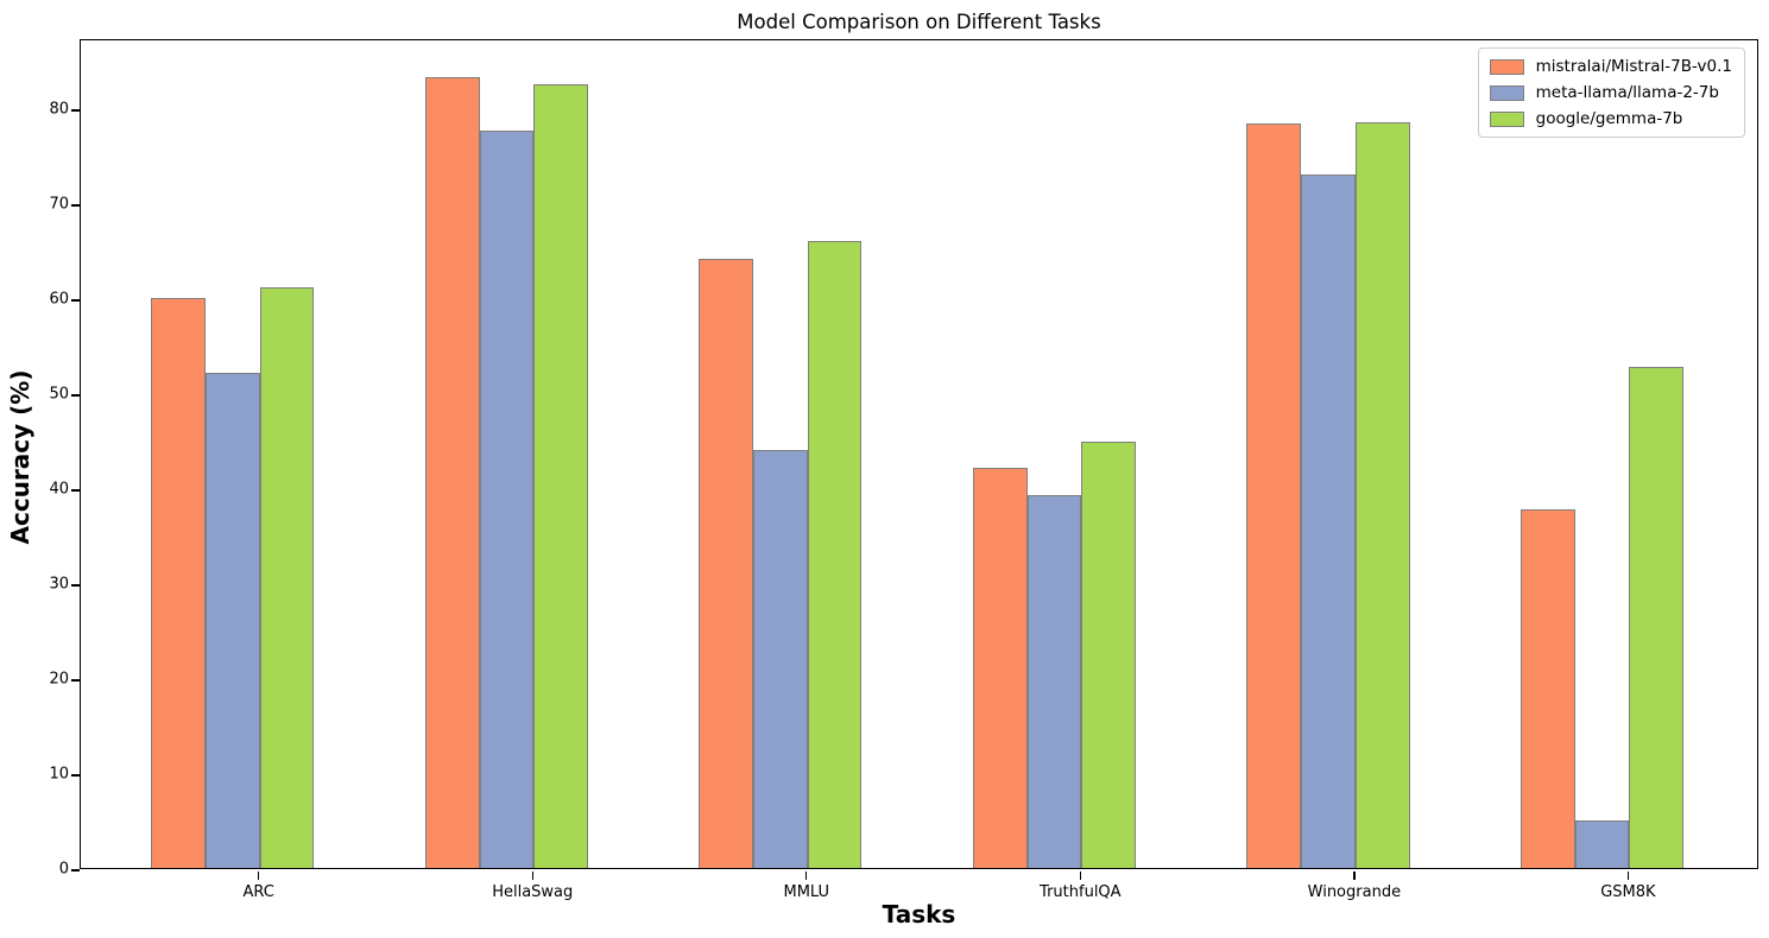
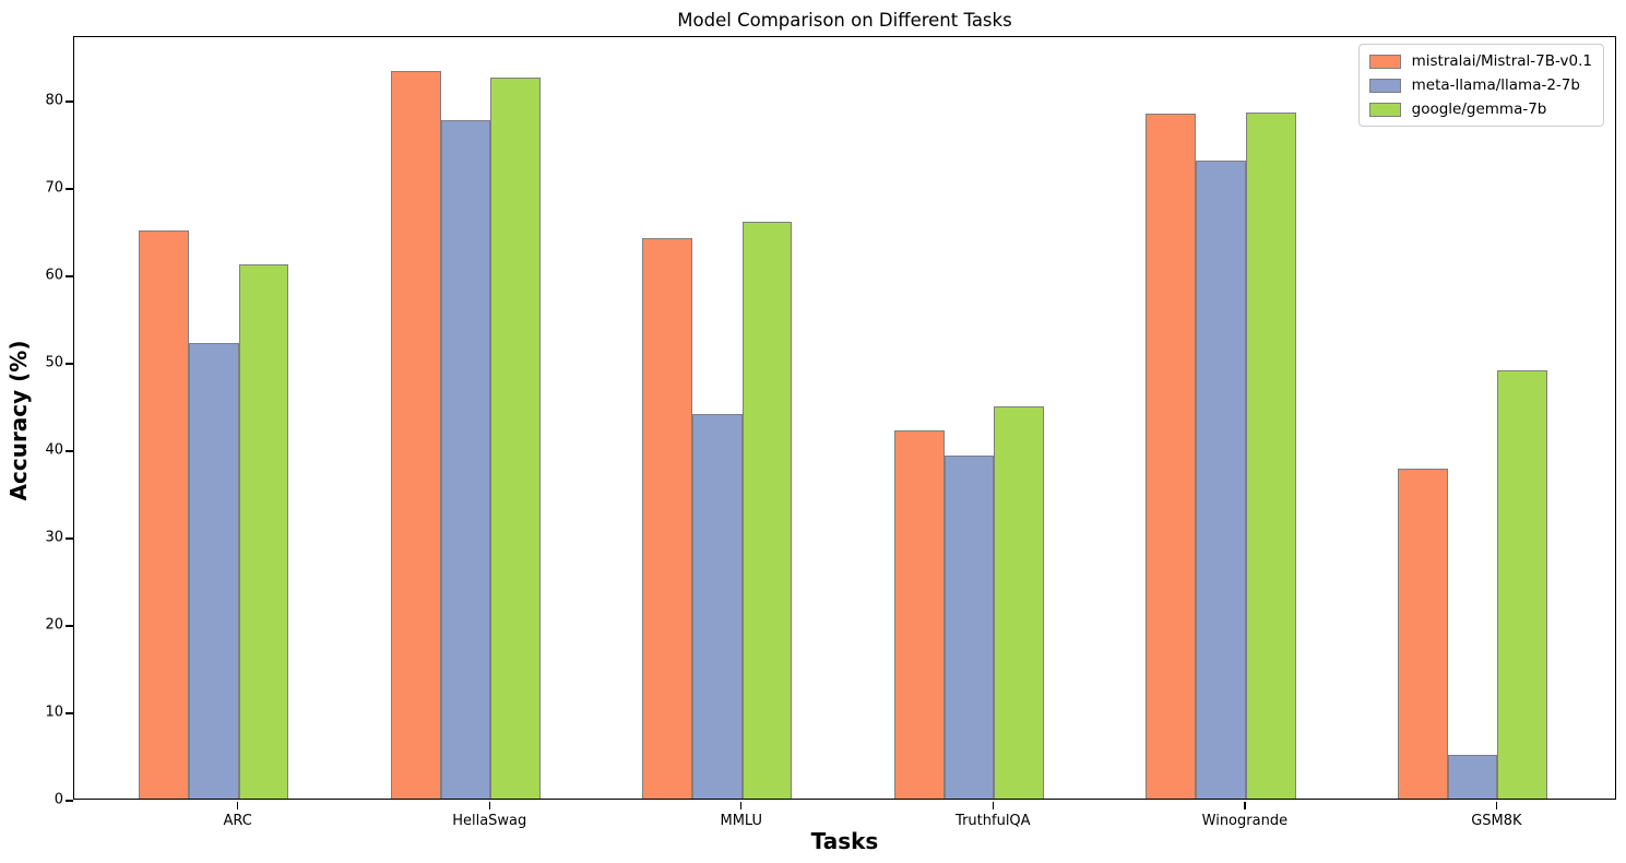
mistralai/Mistral-7B-v0.1/ARC: 60 -> 65
google/gemma-7b/GSM8K: 53 -> 49
